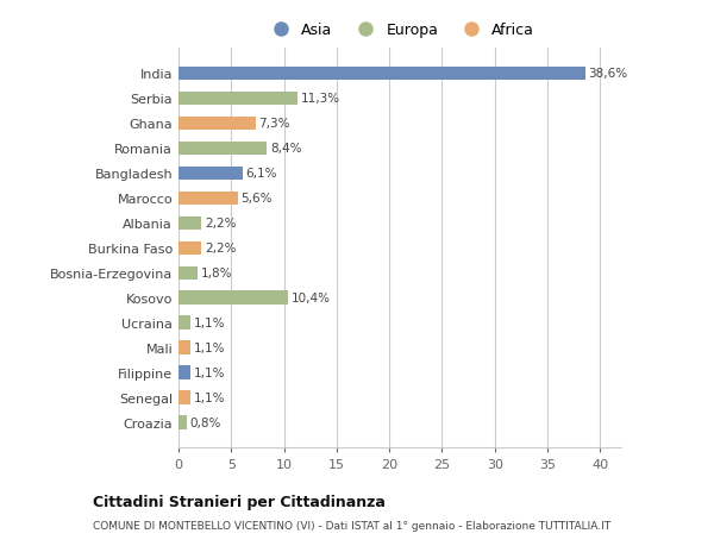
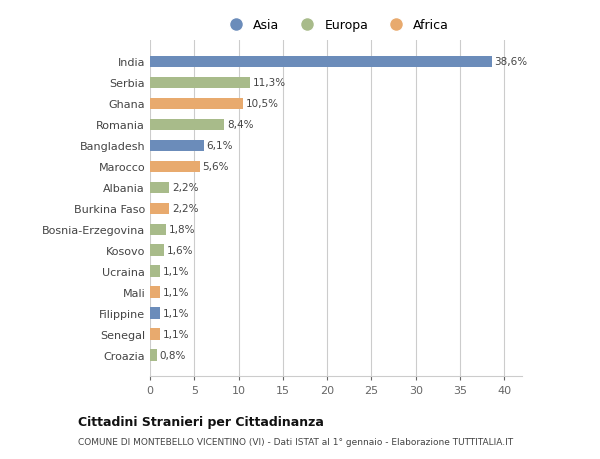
Ghana: 7,3% -> 10,5%
Kosovo: 10,4% -> 1,6%
